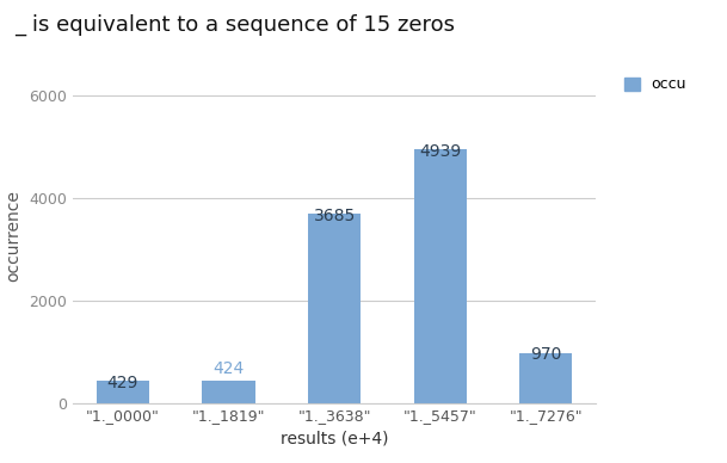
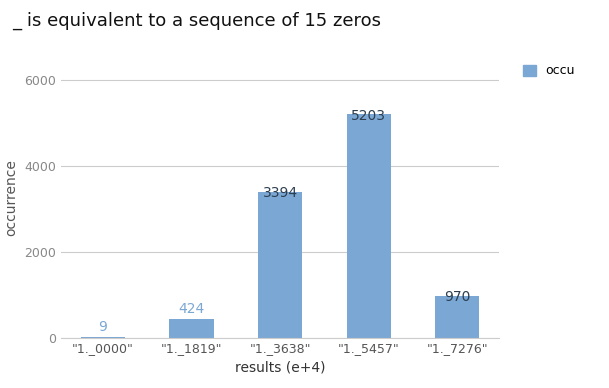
"1._0000": 429 -> 9
"1._3638": 3685 -> 3394
"1._5457": 4939 -> 5203
